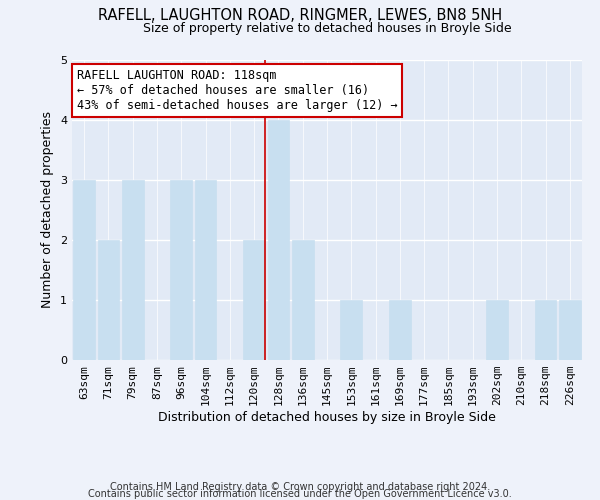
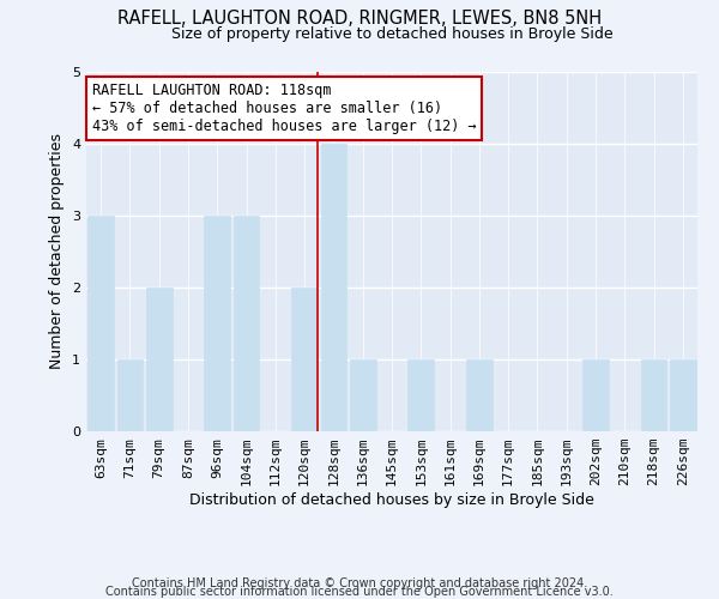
71sqm: 2 -> 1
79sqm: 3 -> 2
136sqm: 2 -> 1
